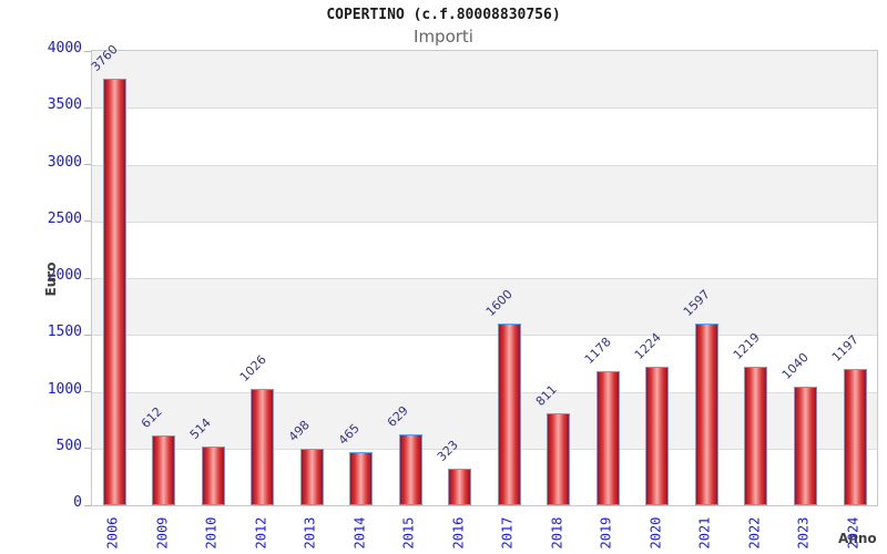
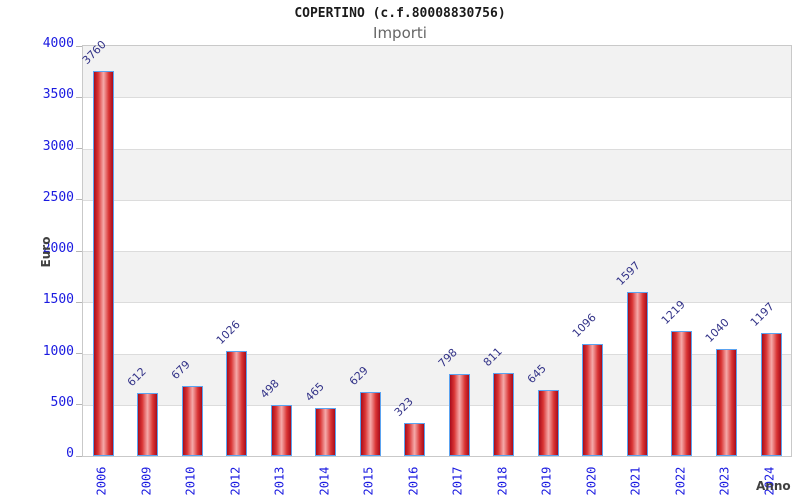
2010: 514 -> 679
2017: 1600 -> 798
2019: 1178 -> 645
2020: 1224 -> 1096
